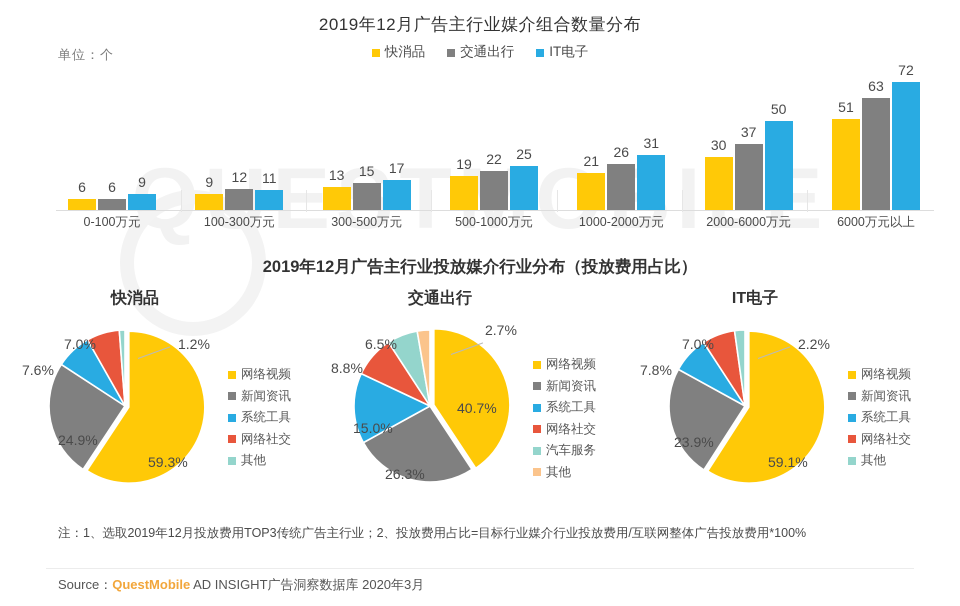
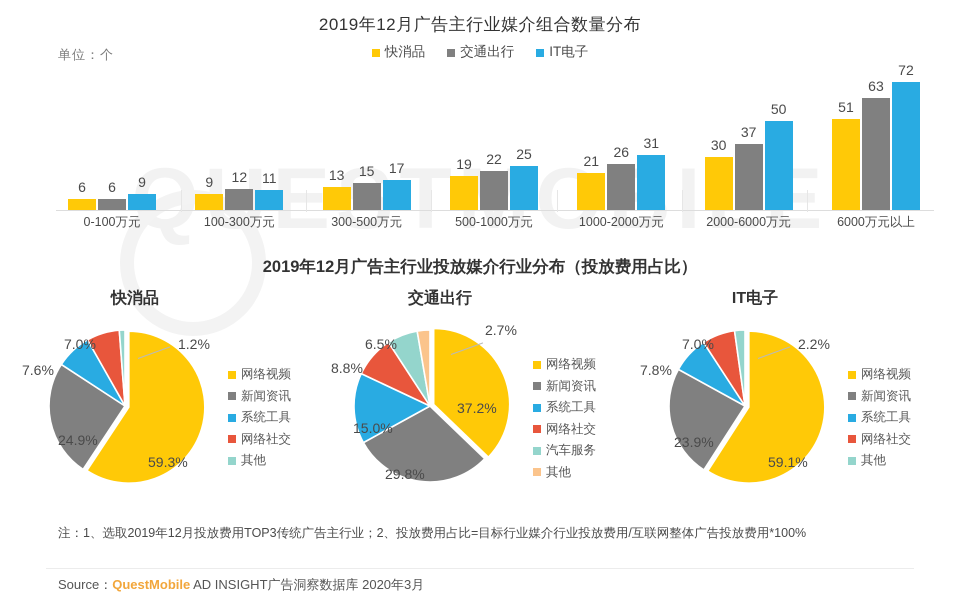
交通出行/网络视频: 40.7% -> 37.2%
交通出行/新闻资讯: 26.3% -> 29.8%
